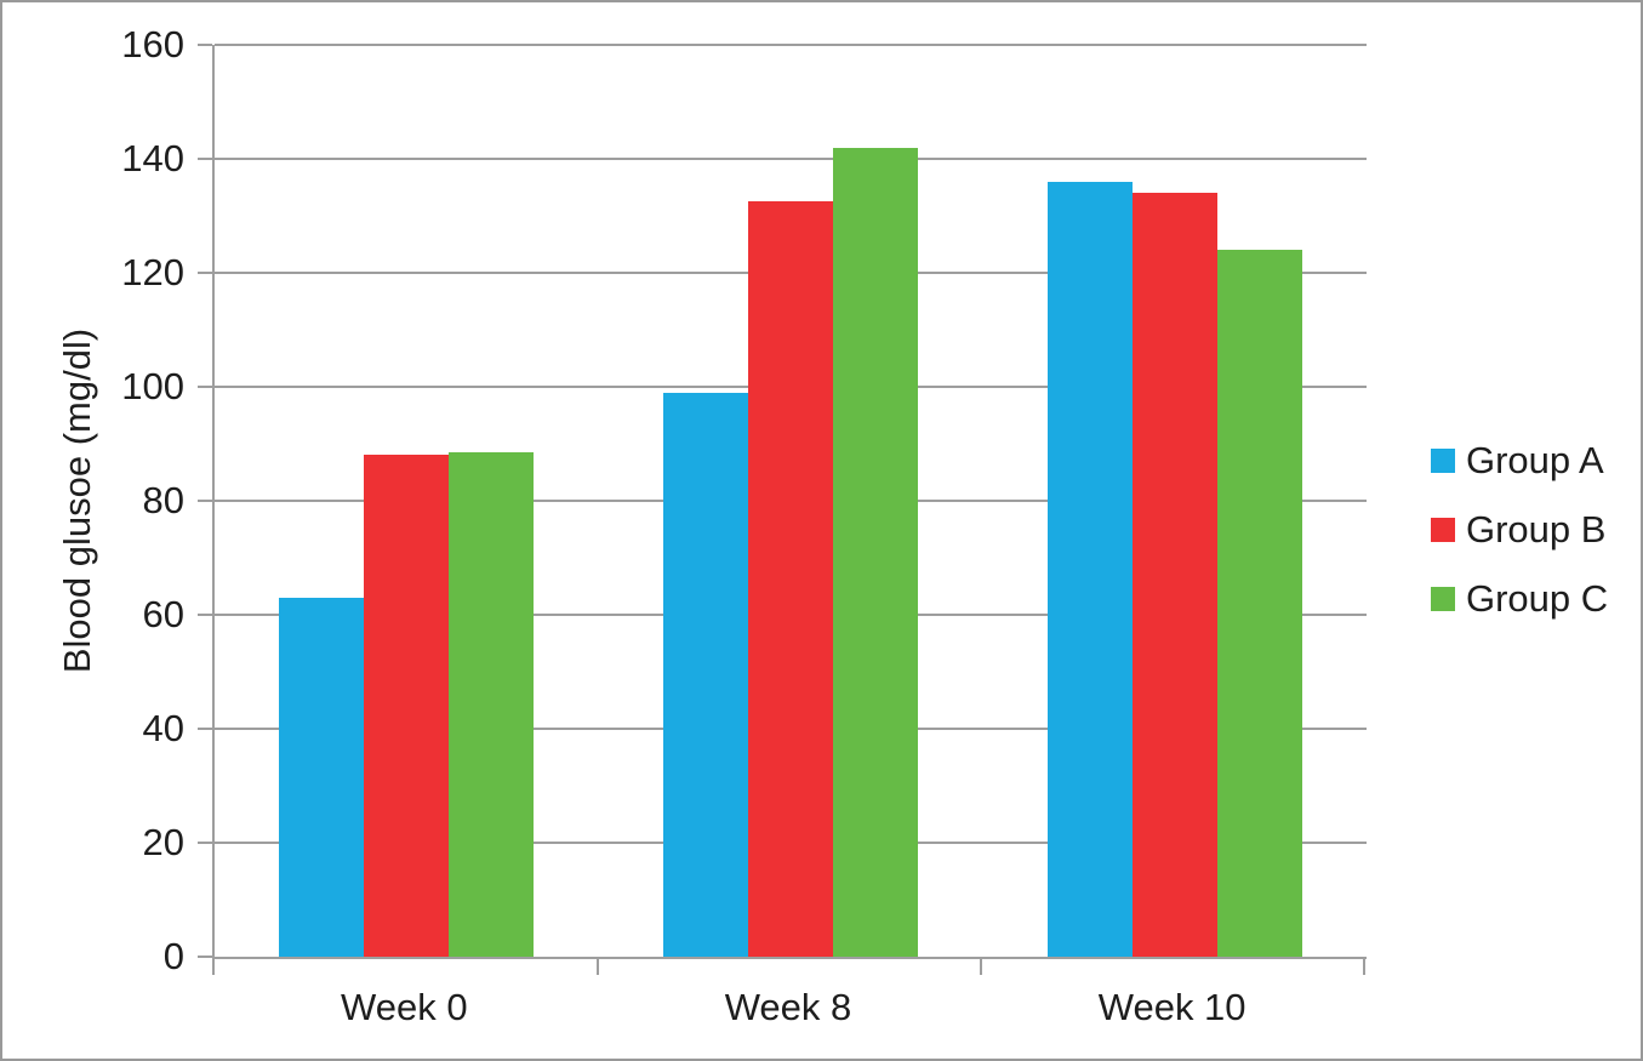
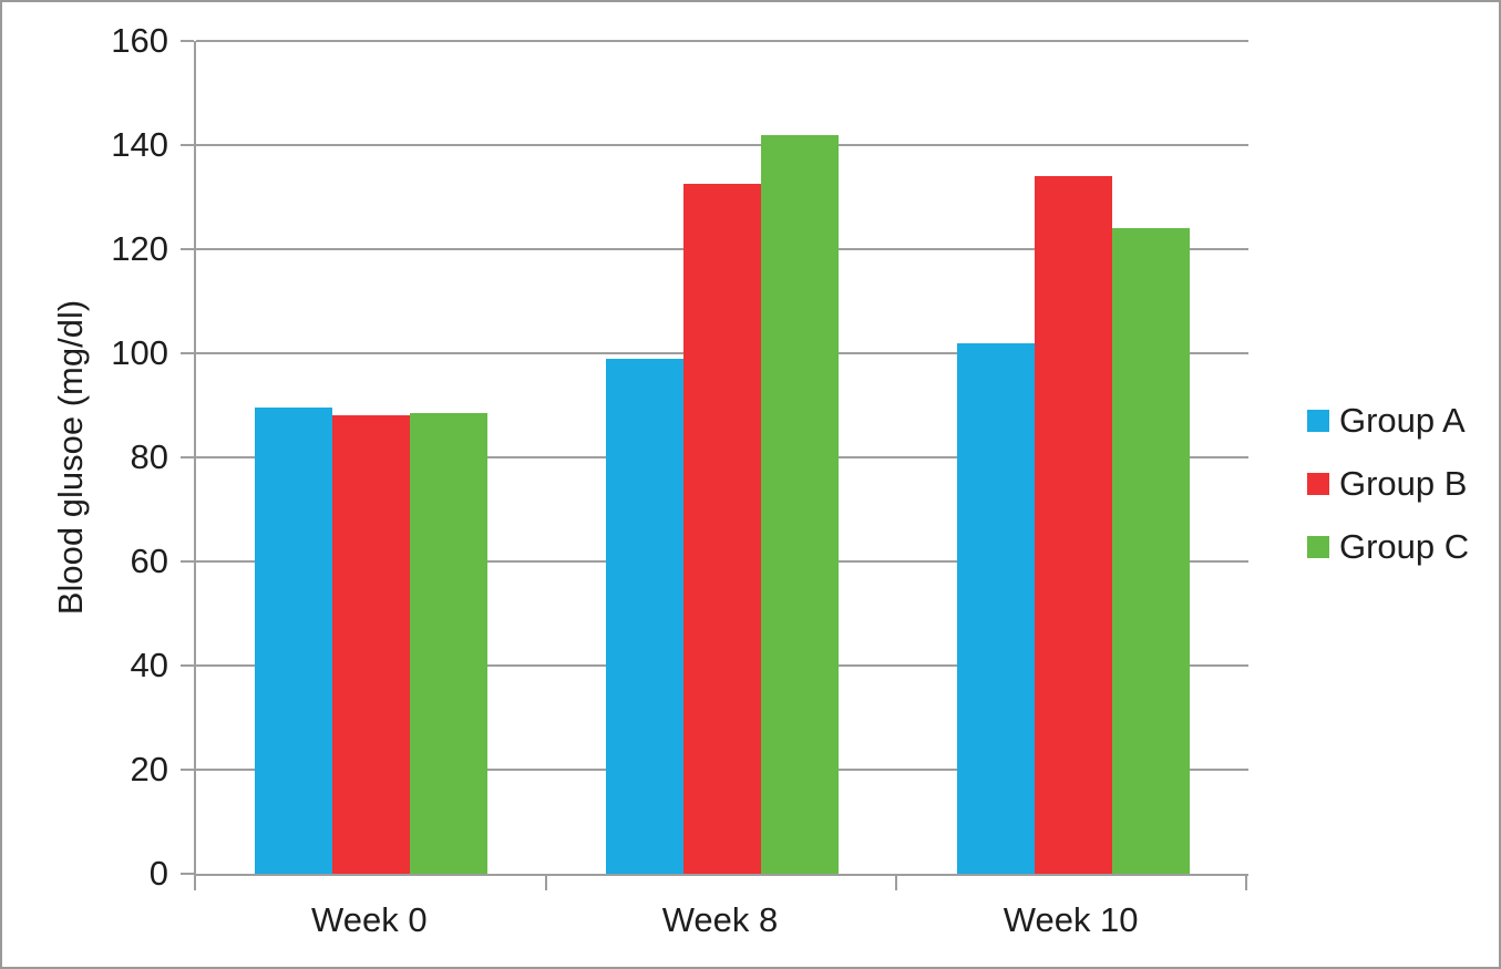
Group A/Week 0: 63 -> 90
Group A/Week 10: 136 -> 102
